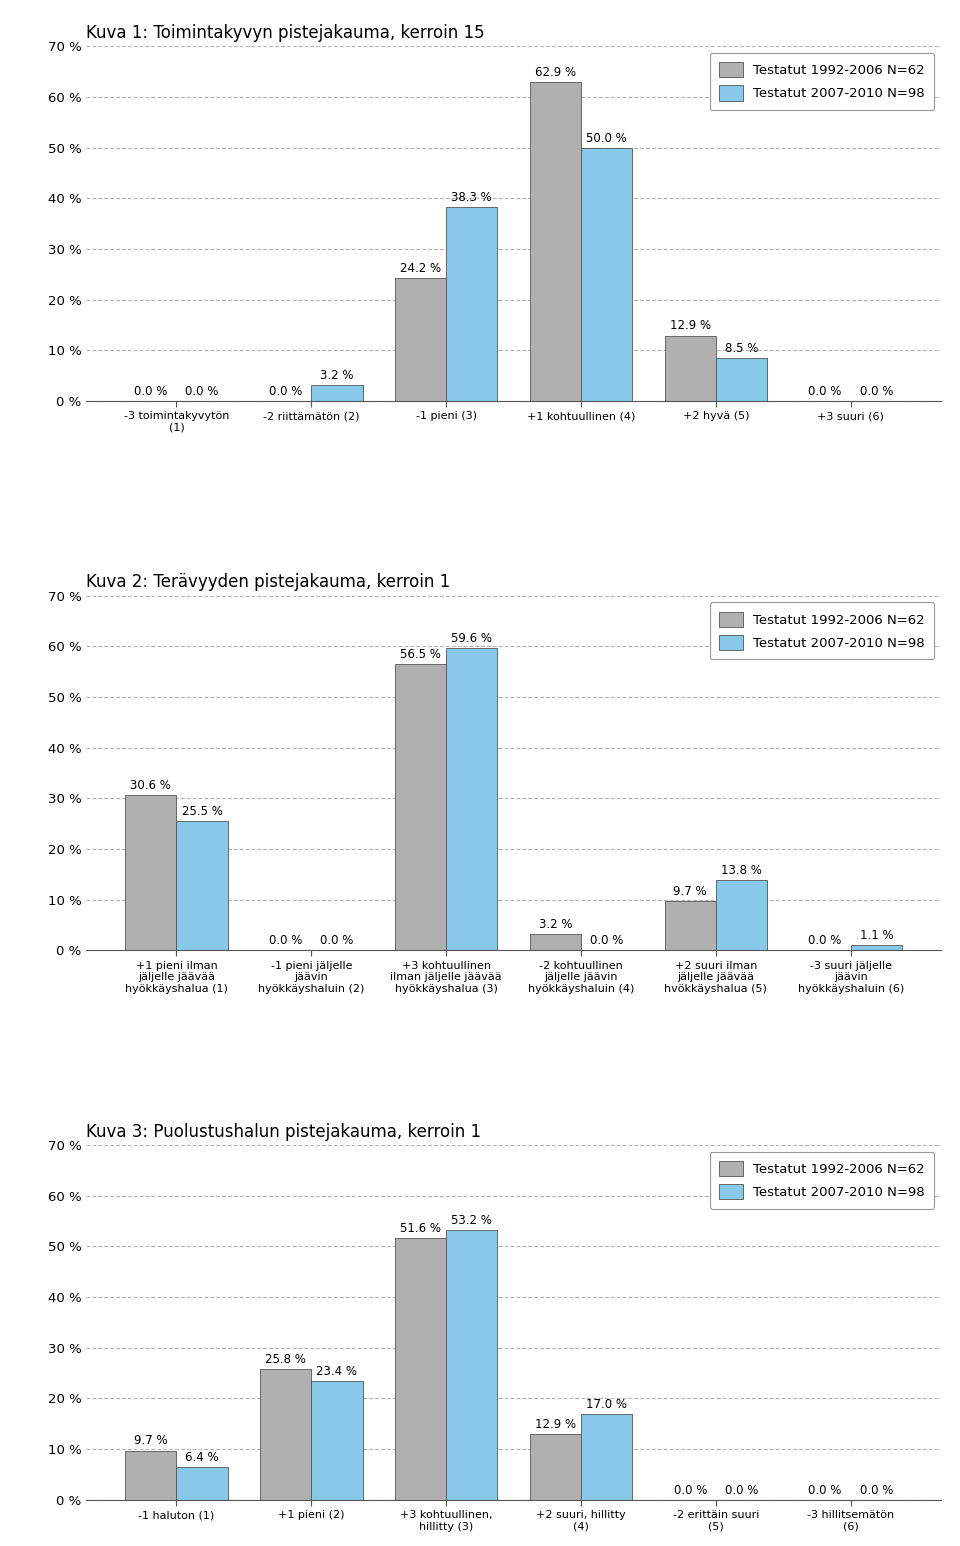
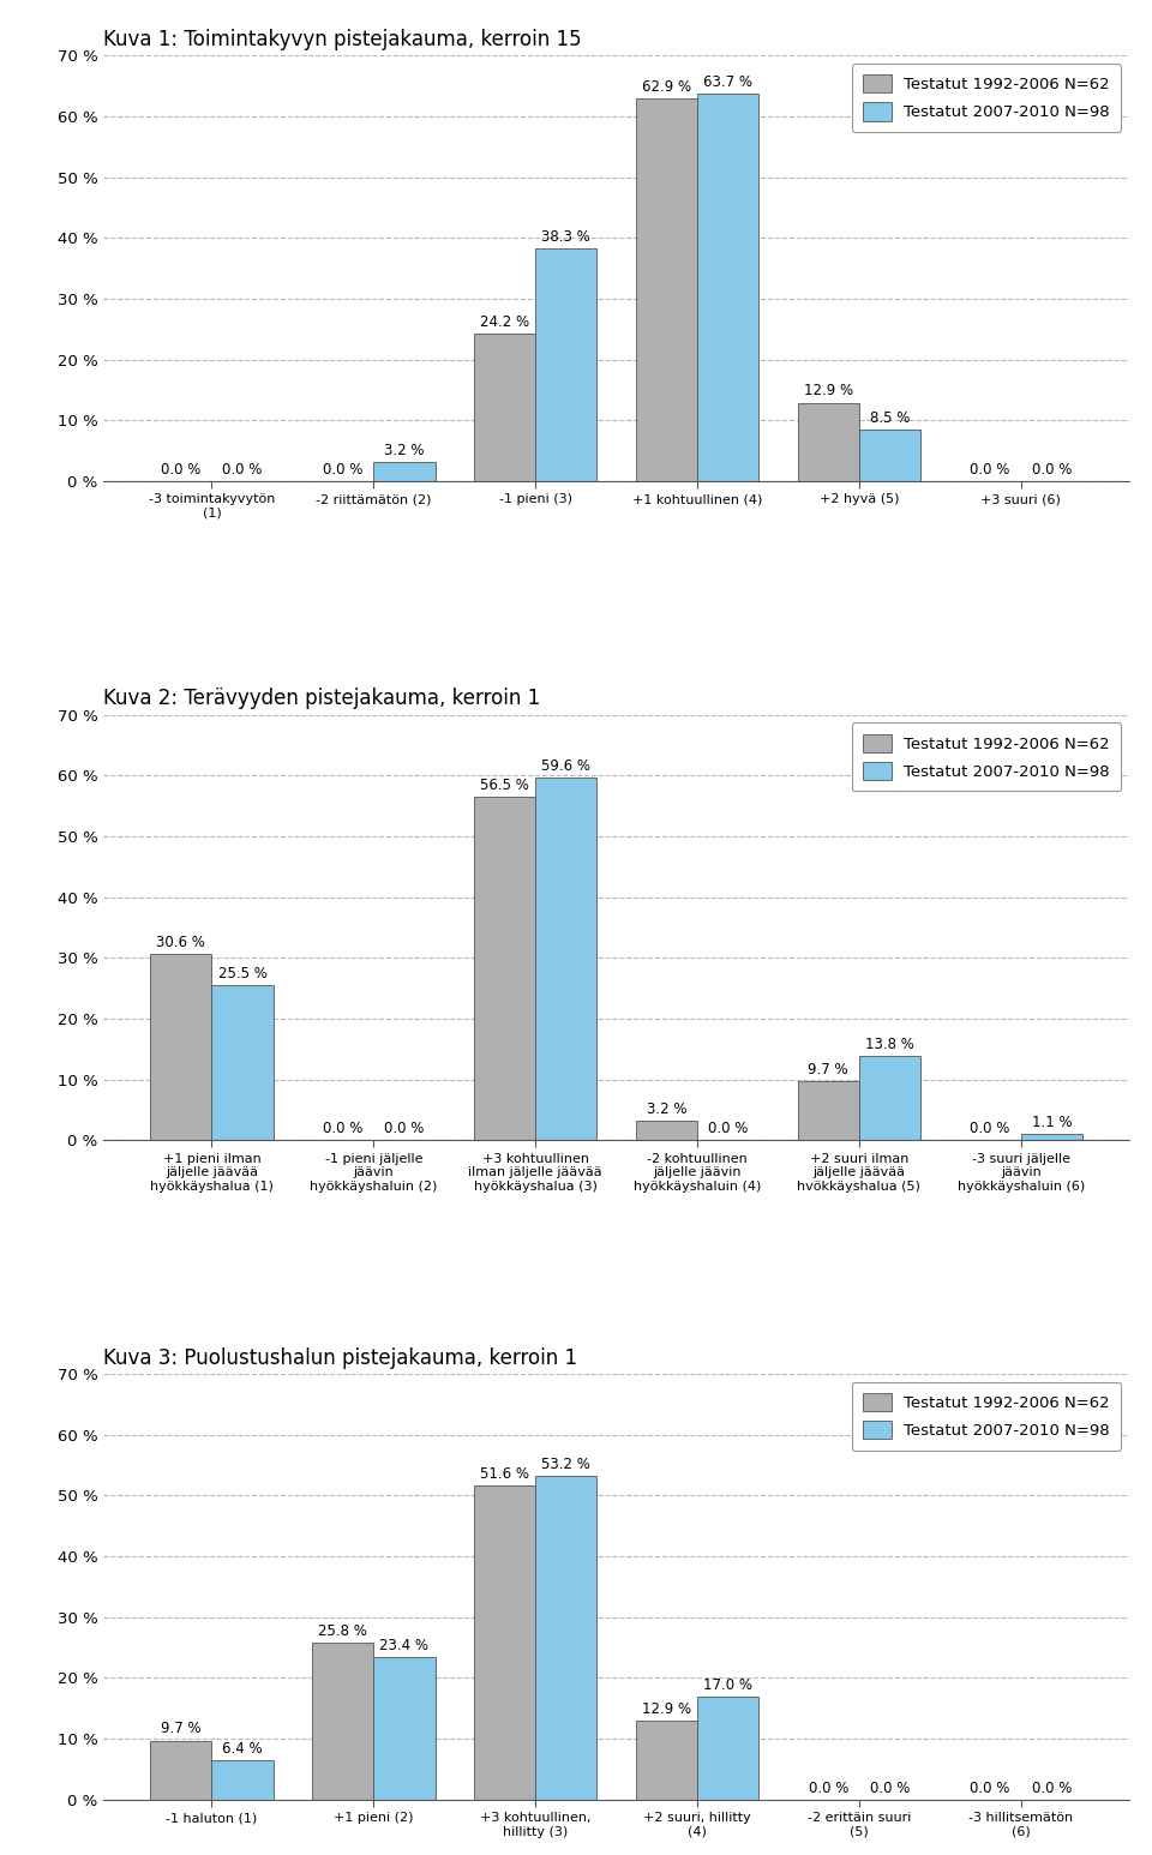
Kuva 1: Toimintakyvyn pistejakauma, kerroin 15/Testatut 2007-2010 N=98/+1 kohtuullinen (4): 50.0 -> 63.7
